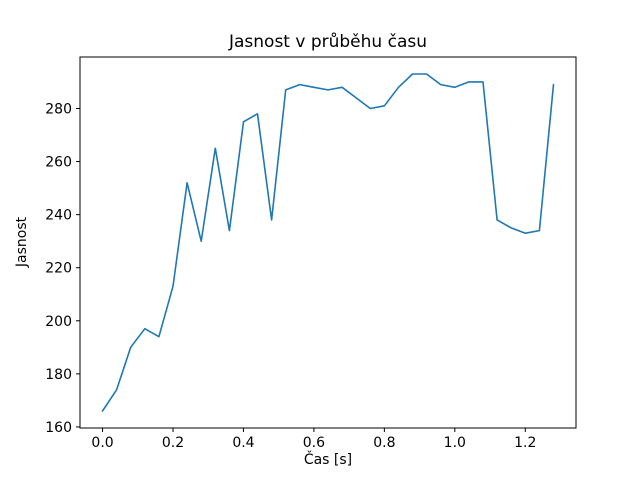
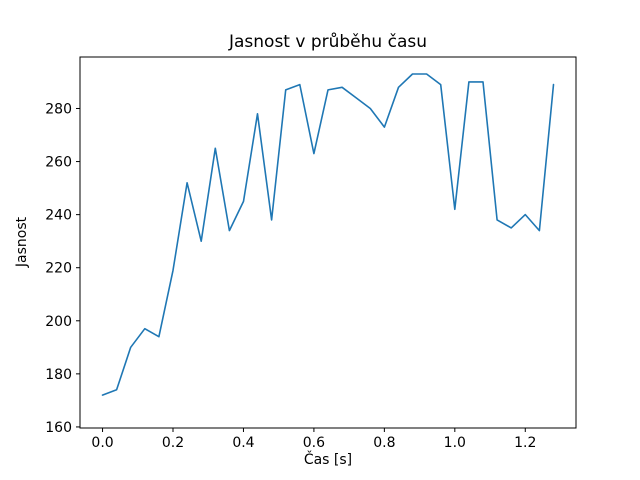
0.0: 166 -> 172
0.2: 213 -> 219
0.4: 275 -> 245
0.6: 288 -> 263
0.8: 281 -> 273
1.0: 288 -> 242
1.2: 233 -> 240
